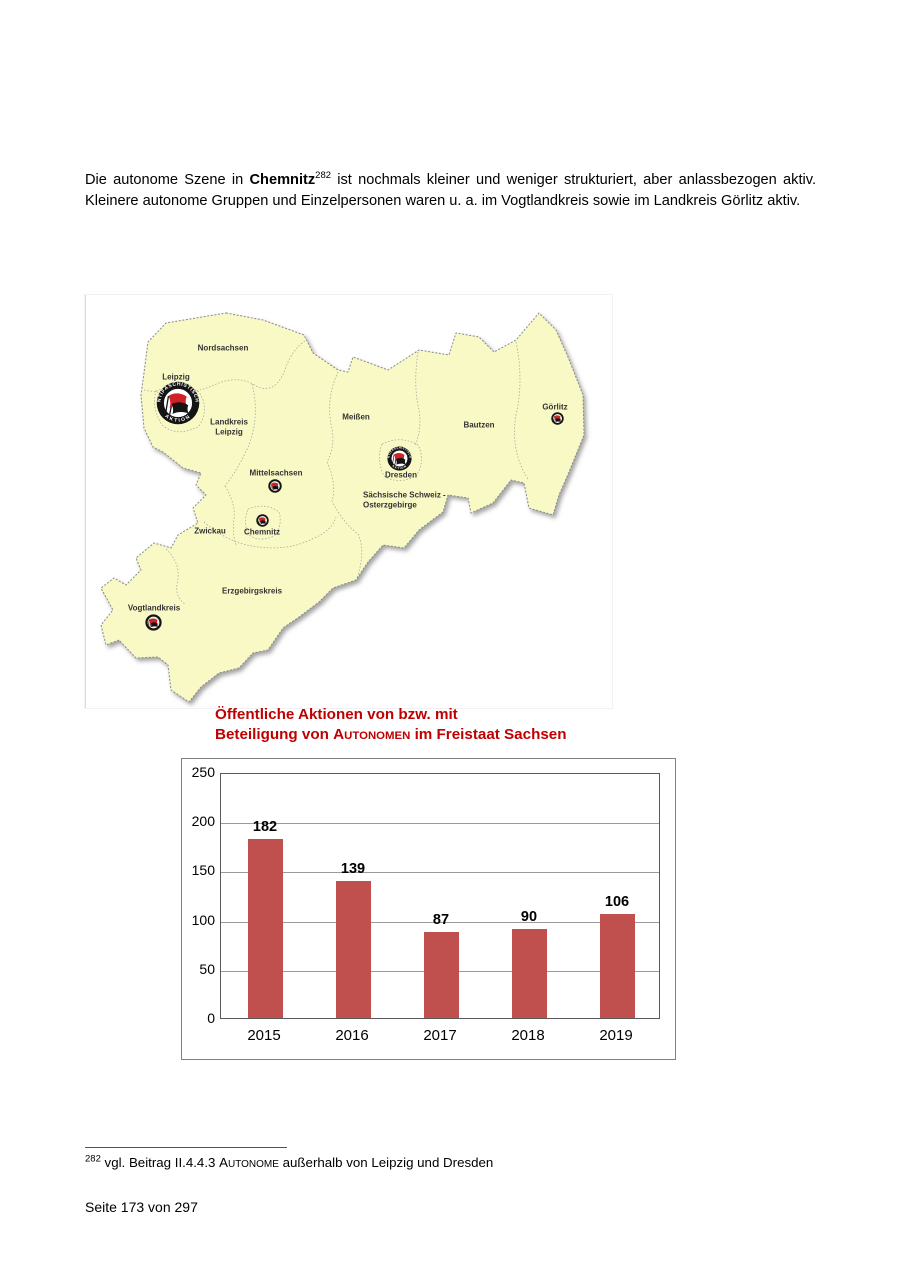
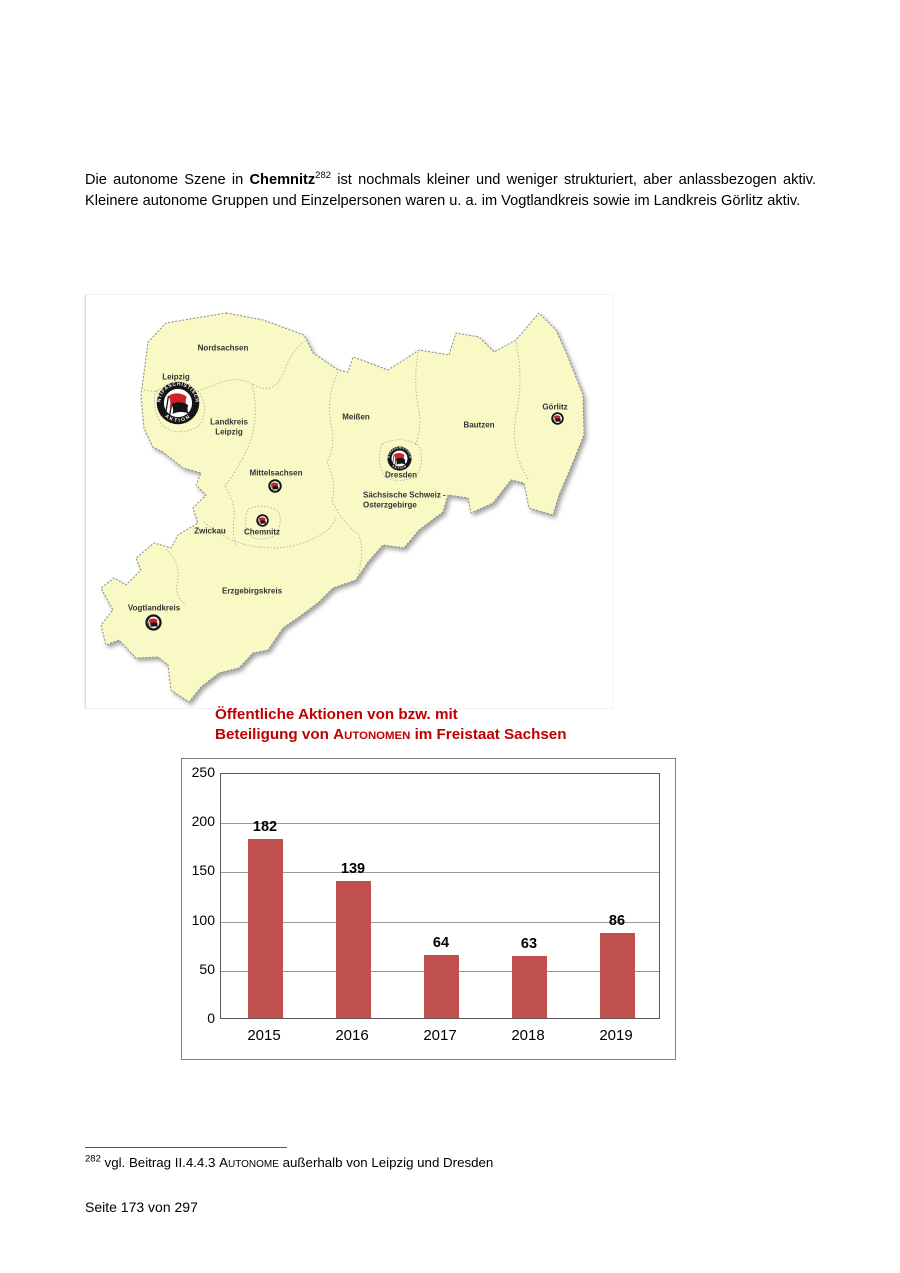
2017: 87 -> 64
2018: 90 -> 63
2019: 106 -> 86
